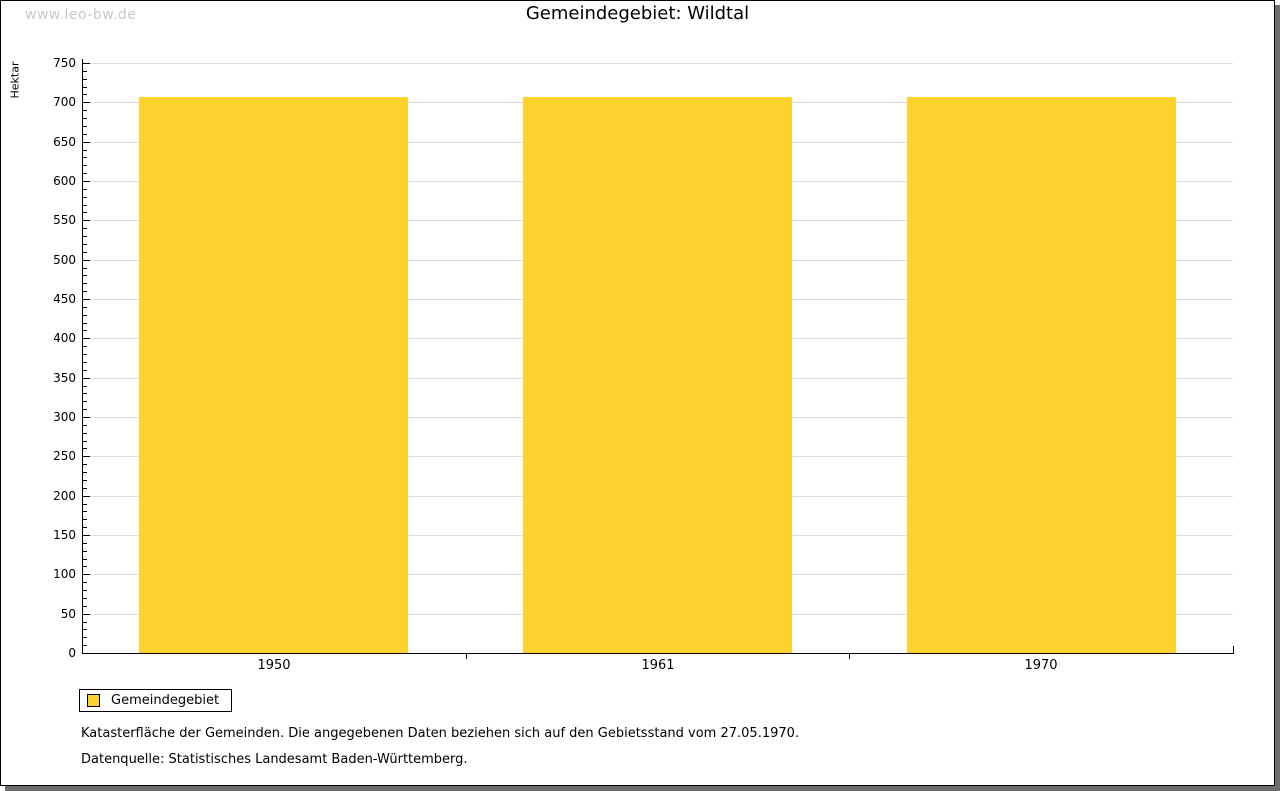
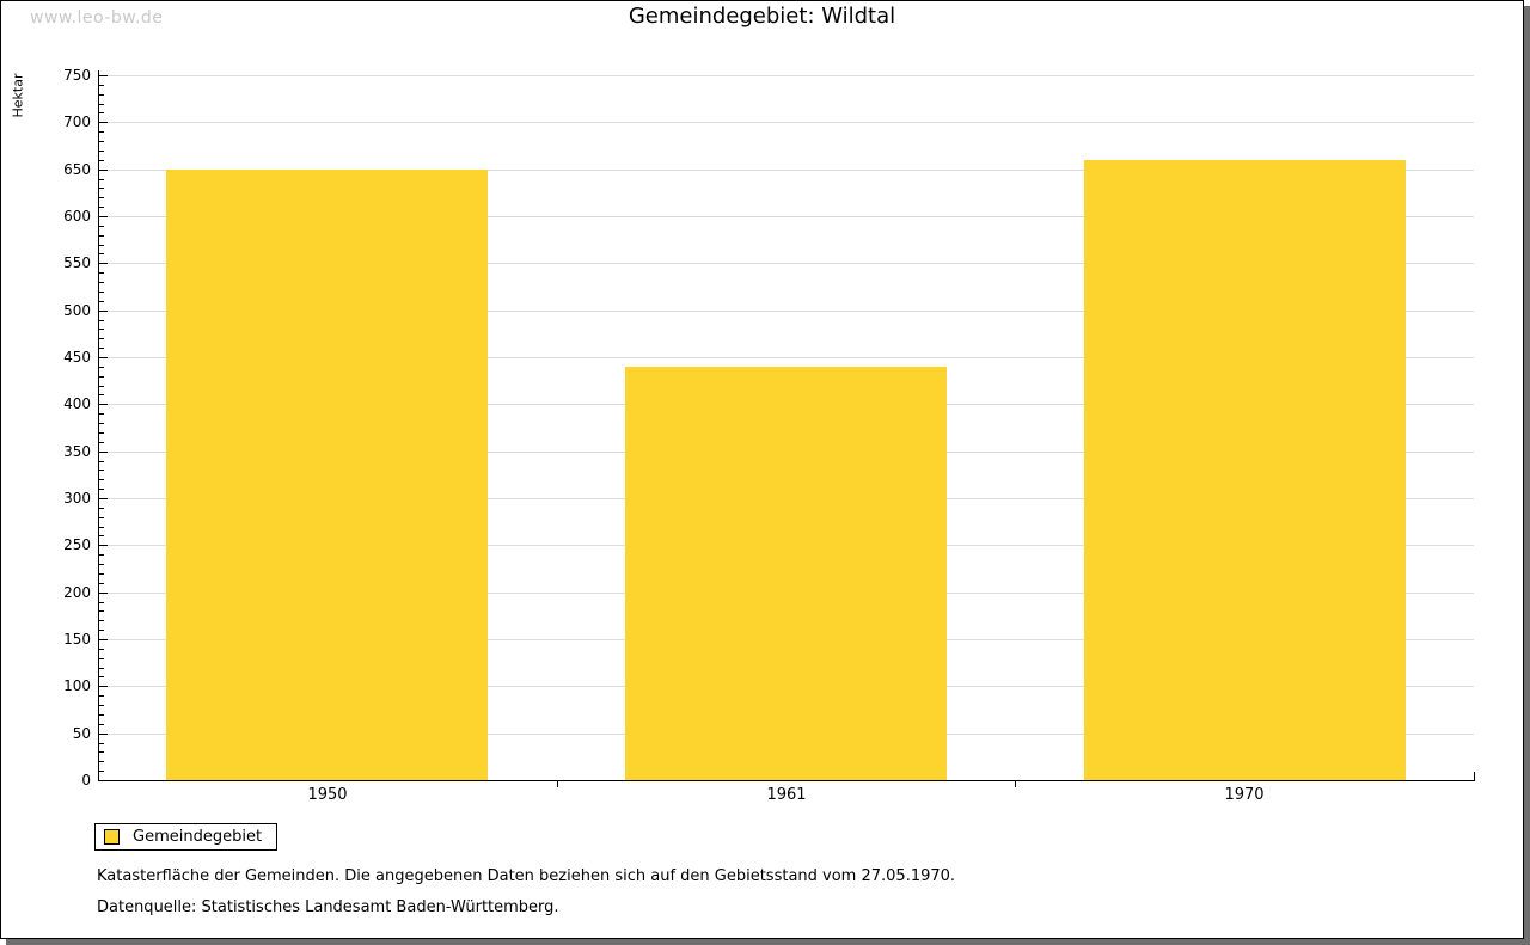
1950: 710 -> 650
1961: 710 -> 440
1970: 710 -> 660
